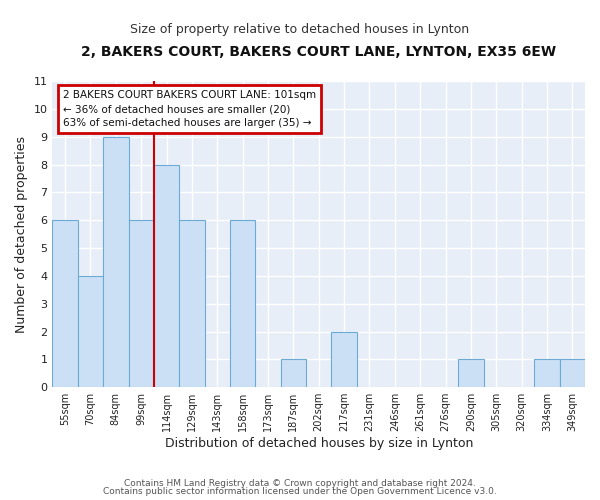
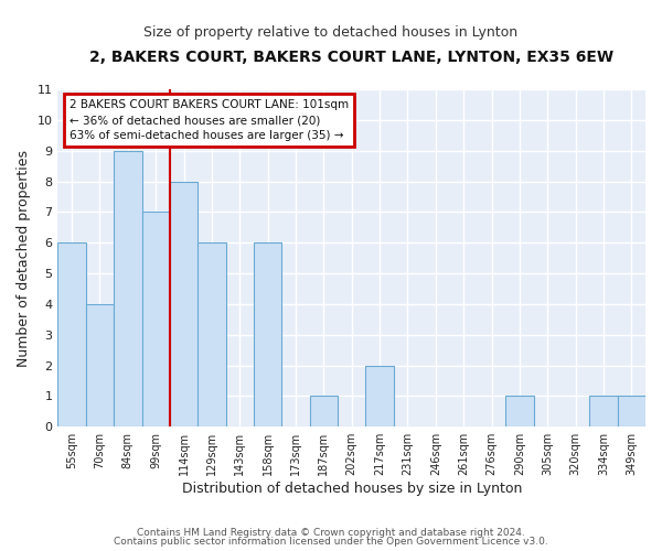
99sqm: 6 -> 7
